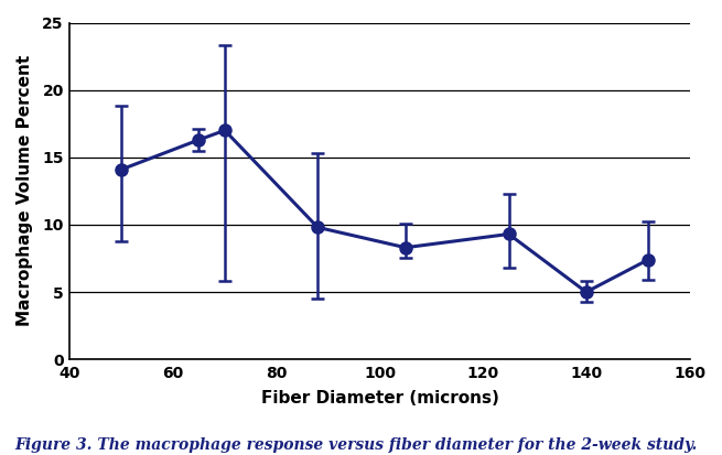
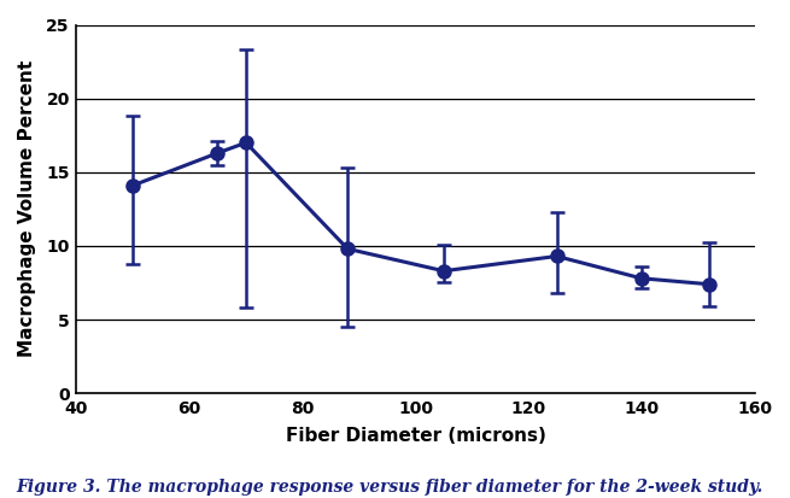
140: 5.0 -> 7.8
